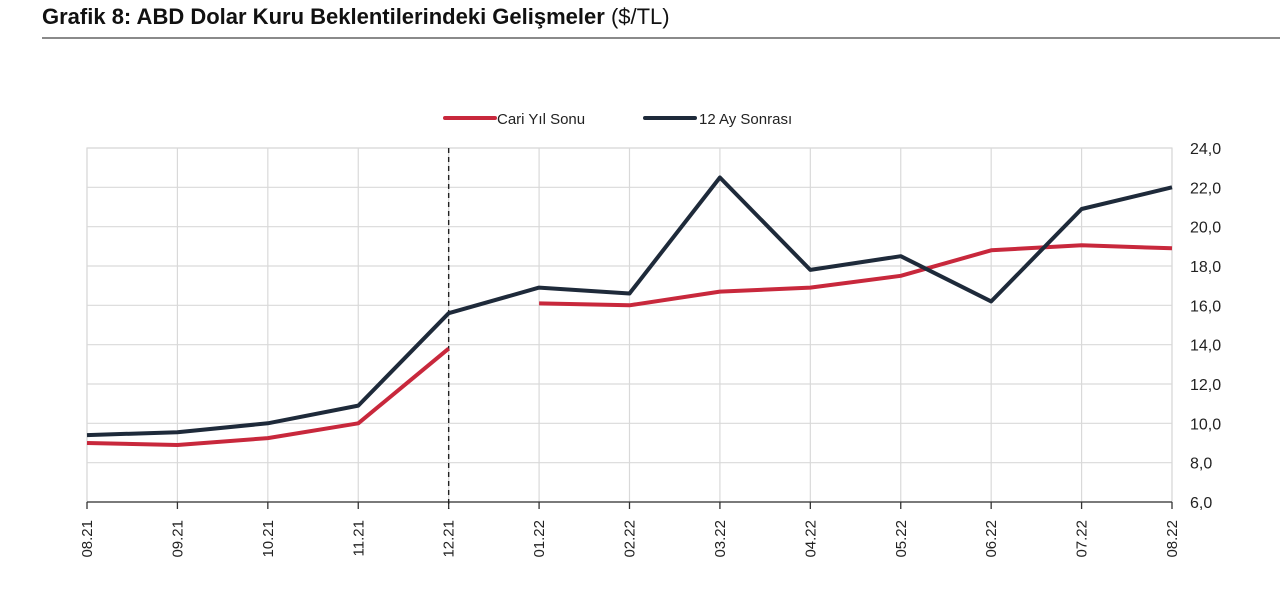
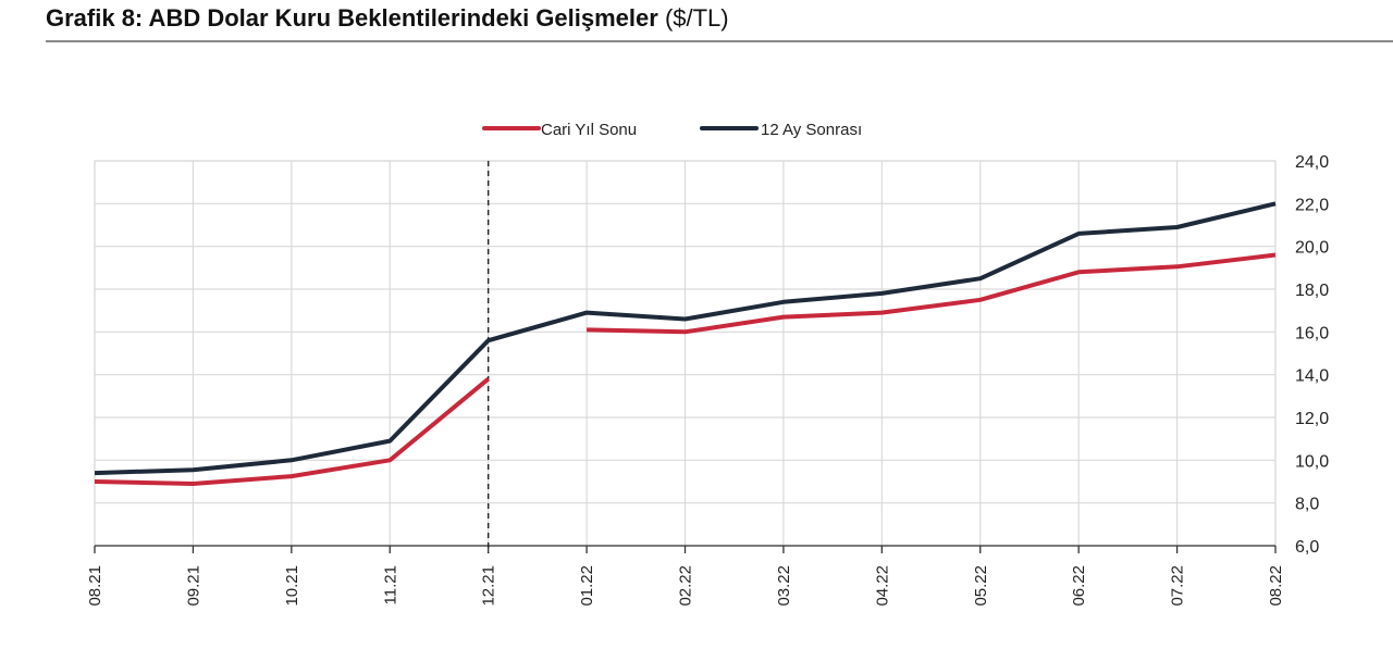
12 Ay Sonrası/03.22: 22,5 -> 17,4
12 Ay Sonrası/06.22: 16,2 -> 20,6
Cari Yıl Sonu/08.22: 18,9 -> 19,6
